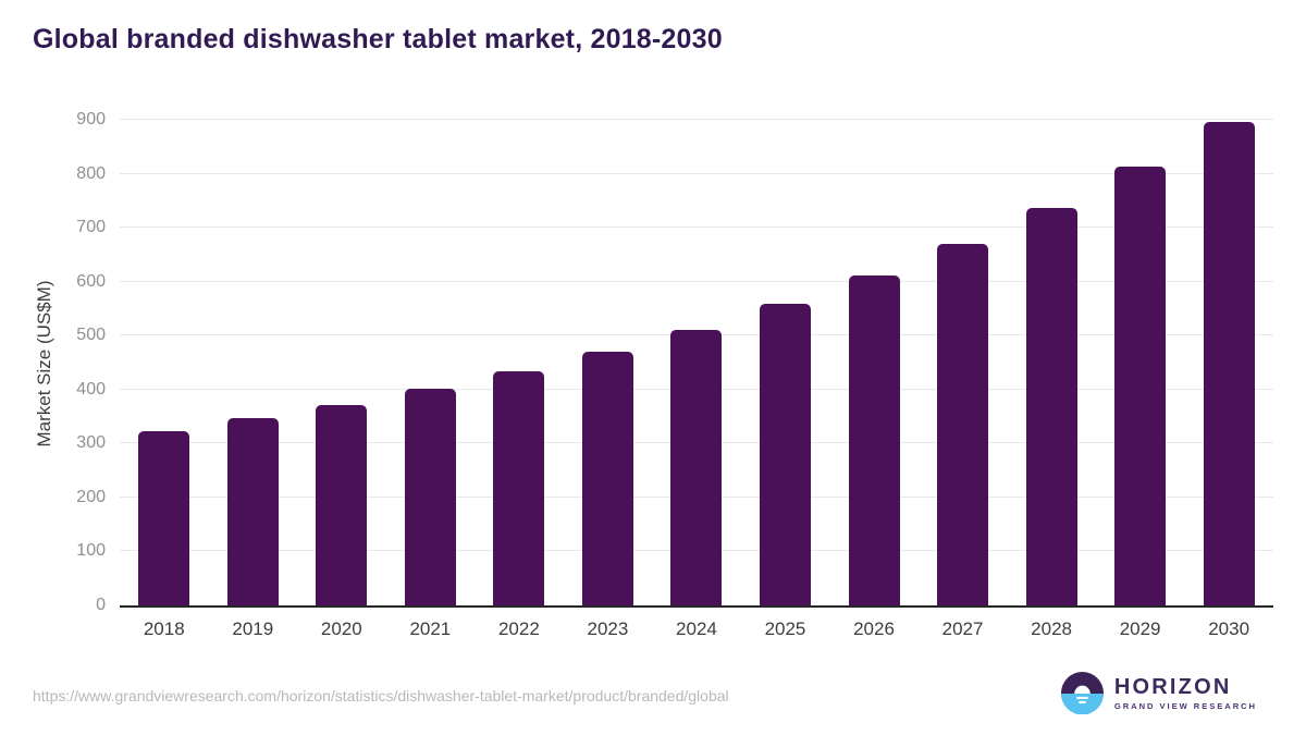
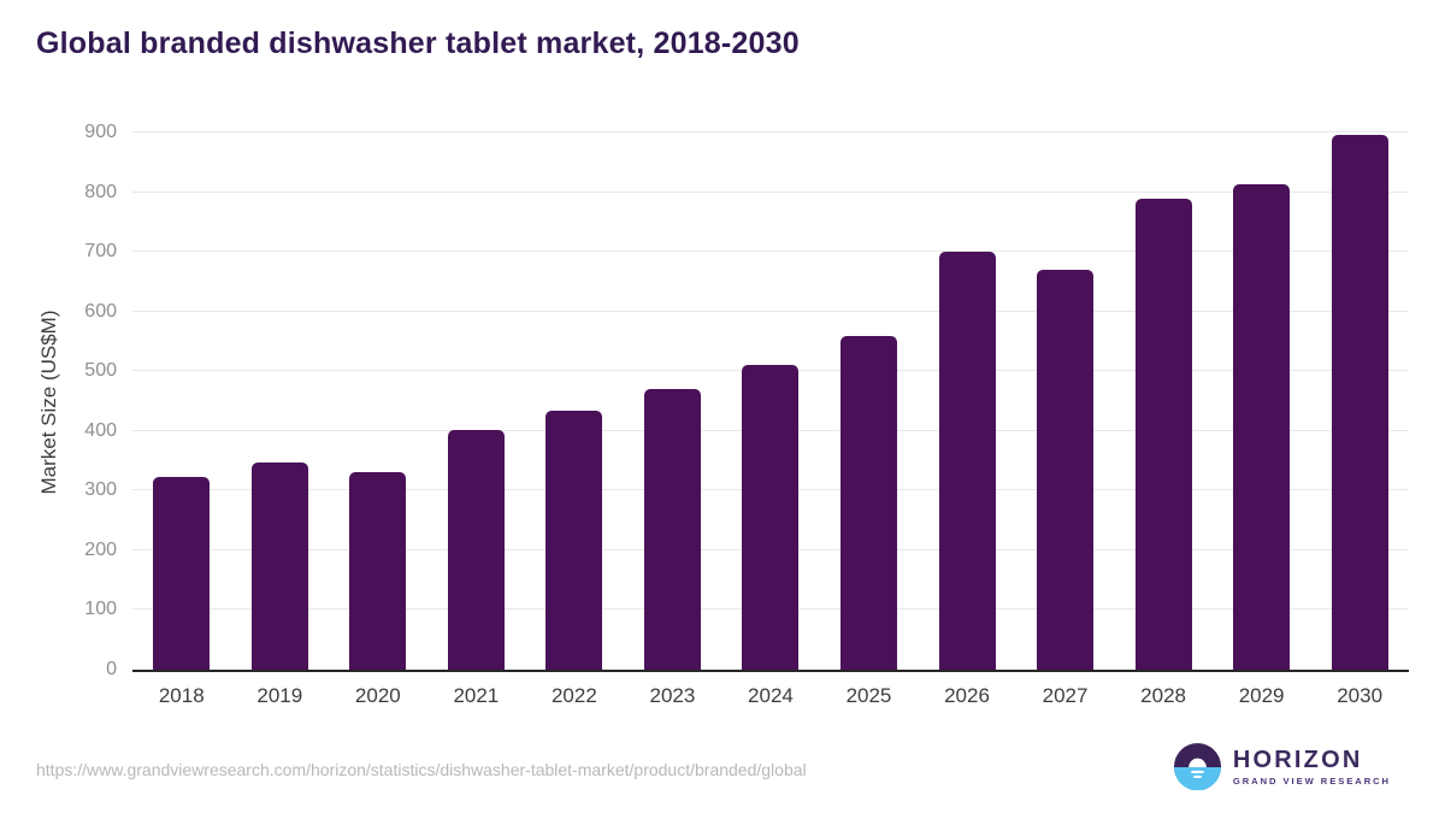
2020: 370 -> 330
2026: 610 -> 700
2028: 740 -> 790
